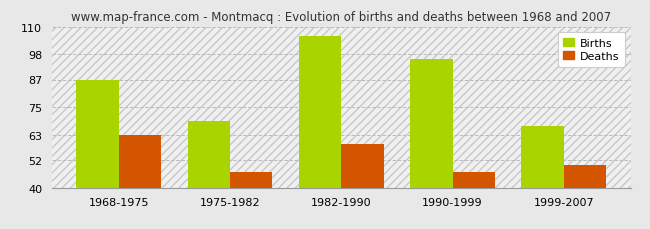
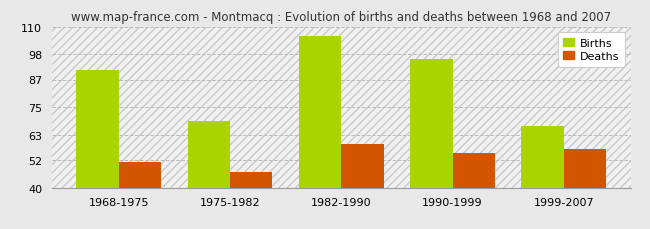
Births/1968-1975: 87 -> 91
Deaths/1968-1975: 63 -> 51
Deaths/1990-1999: 47 -> 55
Deaths/1999-2007: 50 -> 57
